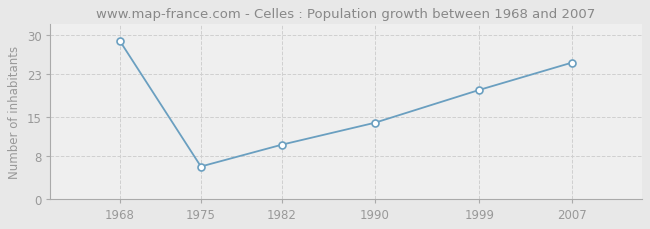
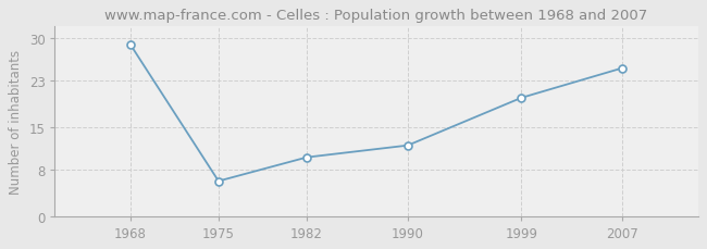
1990: 14 -> 12
